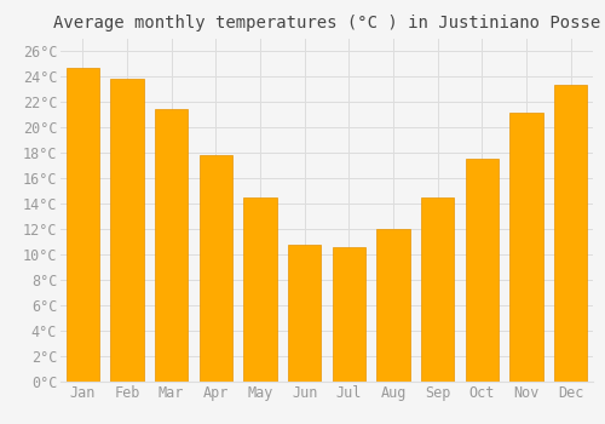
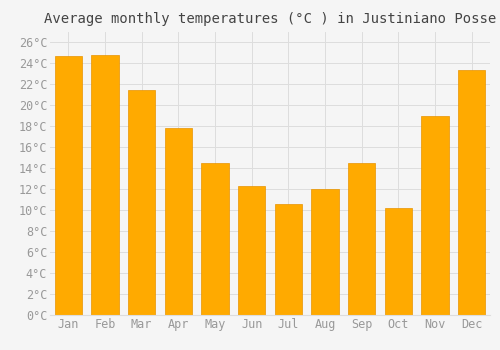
Feb: 23.8°C -> 24.8°C
Jun: 10.8°C -> 12.3°C
Oct: 17.5°C -> 10.2°C
Nov: 21.1°C -> 19.0°C
